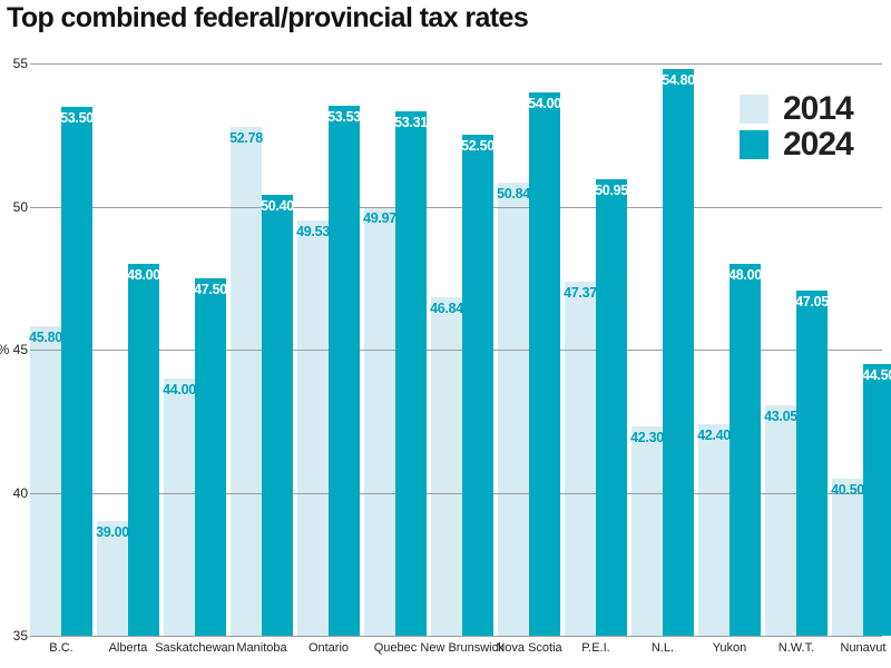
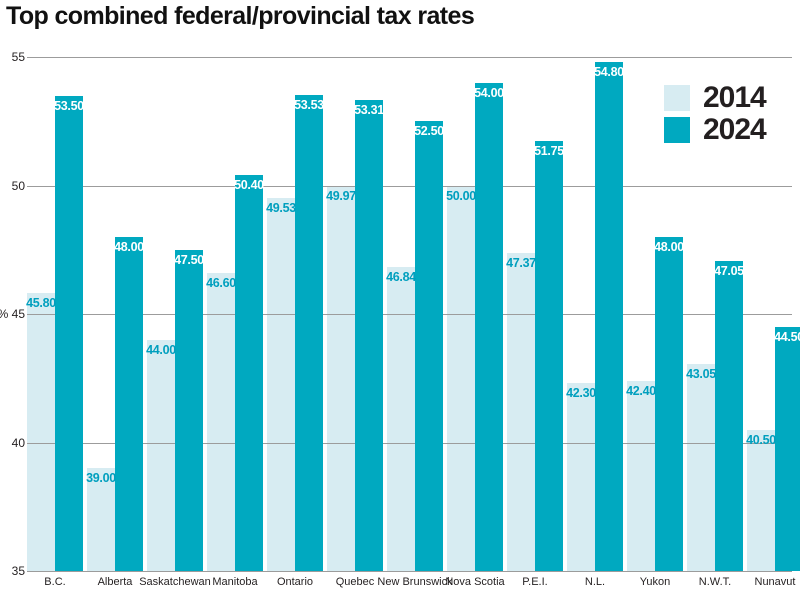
2014/Manitoba: 52.78 -> 46.60
2014/Nova Scotia: 50.84 -> 50.00
2024/P.E.I.: 50.95 -> 51.75
